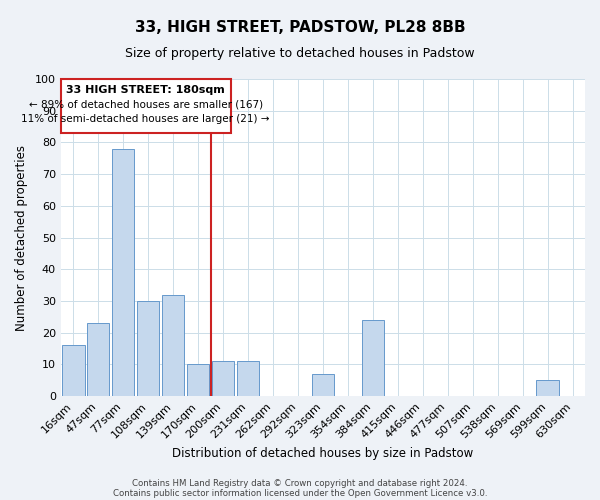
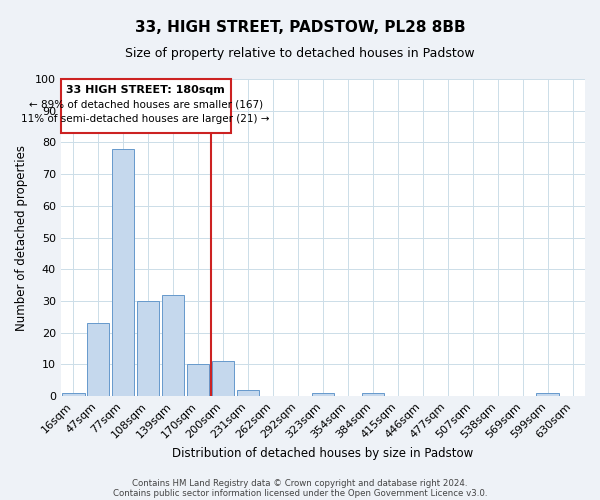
16sqm: 16 -> 1
231sqm: 11 -> 2
323sqm: 7 -> 1
384sqm: 24 -> 1
599sqm: 5 -> 1
